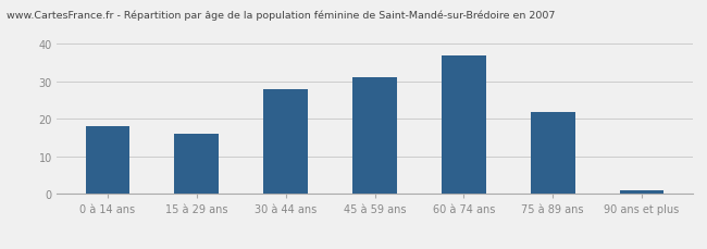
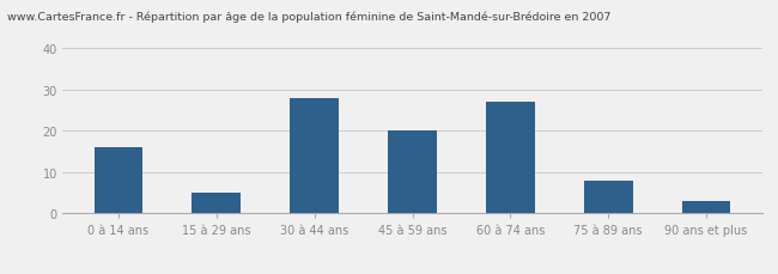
0 à 14 ans: 18 -> 16
15 à 29 ans: 16 -> 5
45 à 59 ans: 31 -> 20
60 à 74 ans: 37 -> 27
75 à 89 ans: 22 -> 8
90 ans et plus: 1 -> 3
